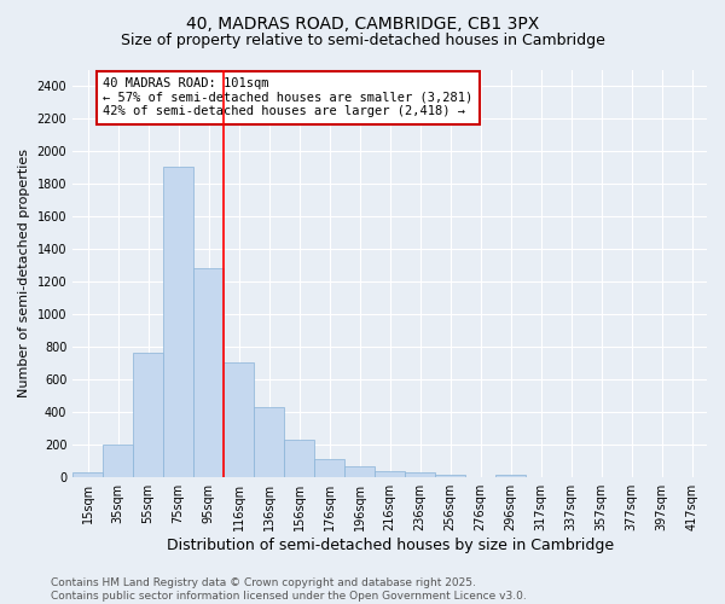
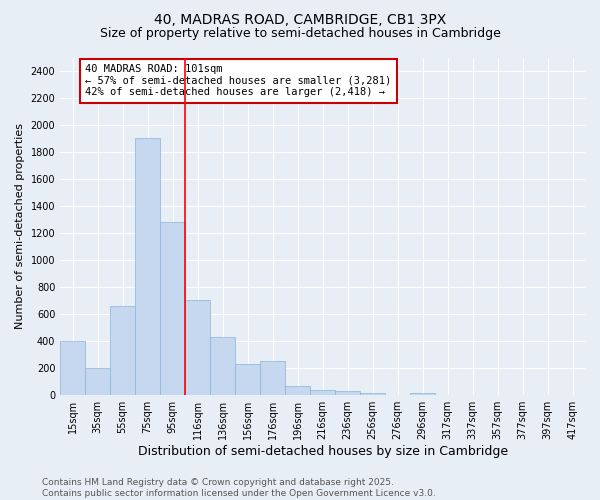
15sqm: 20 -> 400
55sqm: 760 -> 660
176sqm: 110 -> 250
